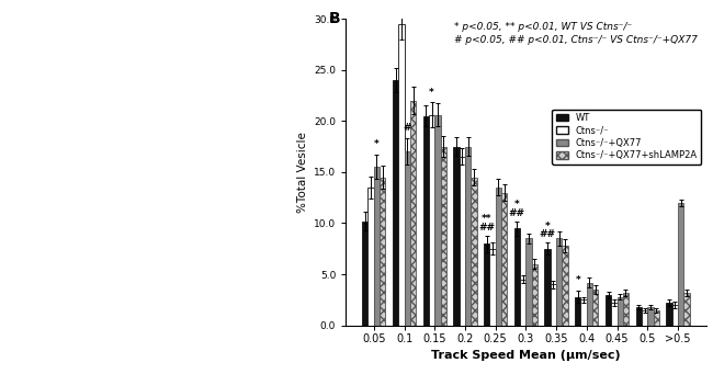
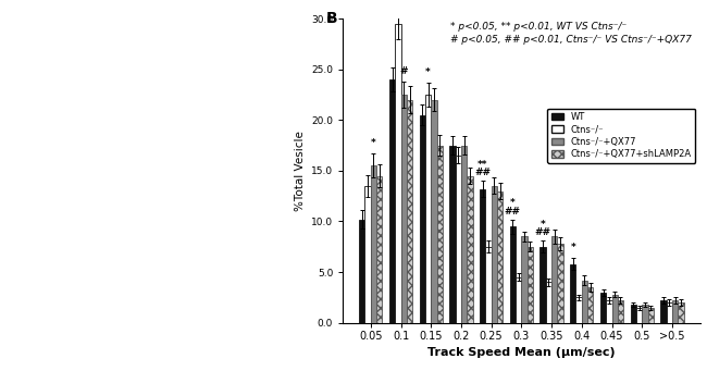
Ctns⁻/⁻+QX77/0.1: 17.0 -> 22.5
Ctns⁻/⁻/0.15: 20.6 -> 22.5
Ctns⁻/⁻+QX77/0.15: 20.6 -> 22.0
WT/0.25: 8.0 -> 13.2
Ctns⁻/⁻+QX77+shLAMP2A/0.3: 6.0 -> 7.5
WT/0.4: 2.8 -> 5.8
Ctns⁻/⁻+QX77+shLAMP2A/0.45: 3.2 -> 2.2
Ctns⁻/⁻+QX77/>0.5: 12.0 -> 2.2
Ctns⁻/⁻+QX77+shLAMP2A/>0.5: 3.2 -> 2.0
